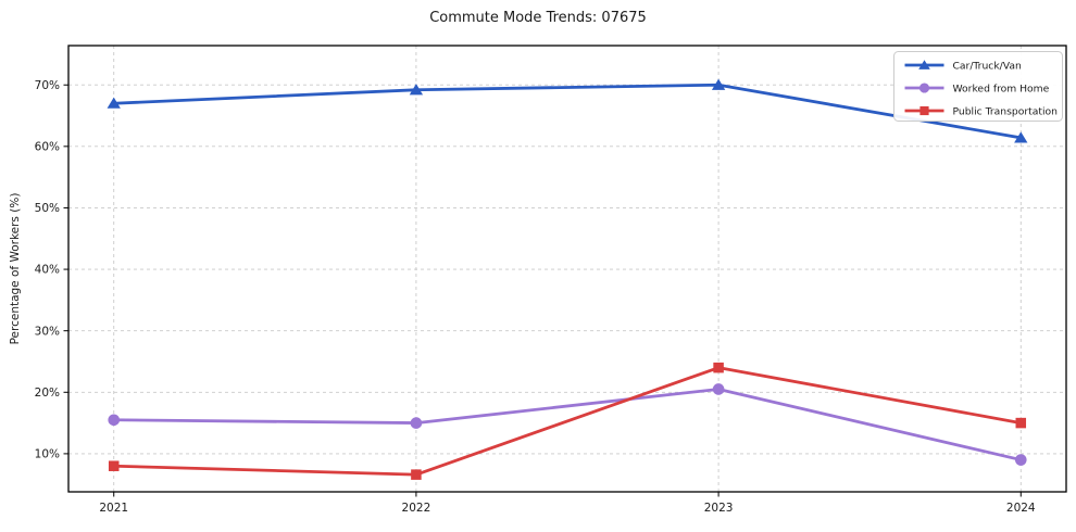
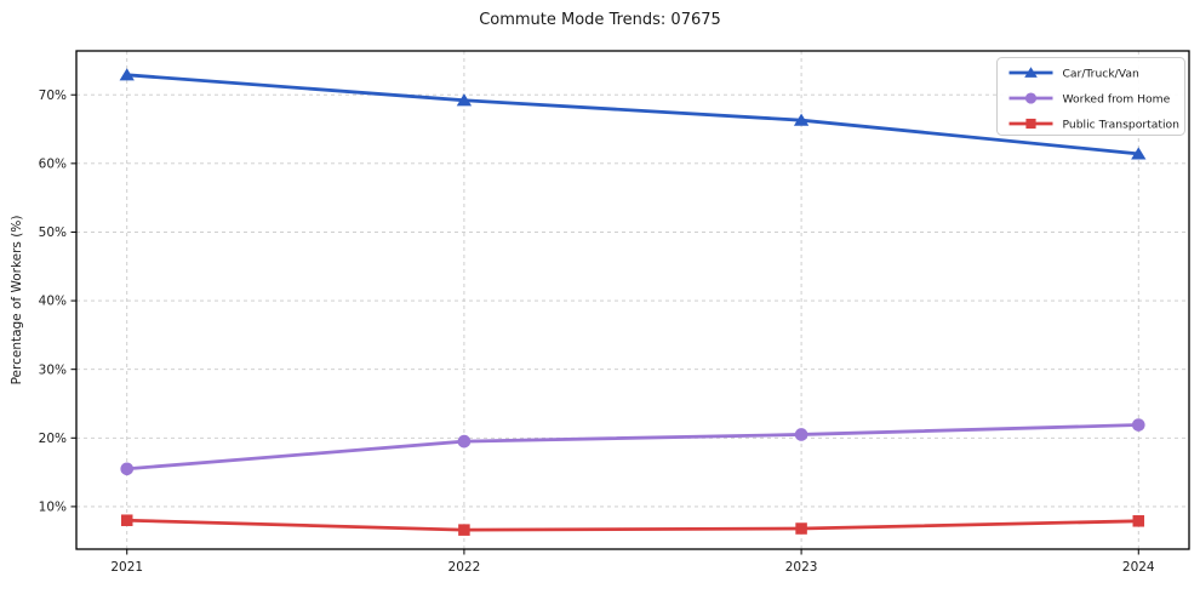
Car/Truck/Van/2021: 67% -> 73%
Worked from Home/2022: 15% -> 20%
Car/Truck/Van/2023: 70% -> 66%
Public Transportation/2023: 24% -> 7%
Worked from Home/2024: 9% -> 22%
Public Transportation/2024: 15% -> 8%
